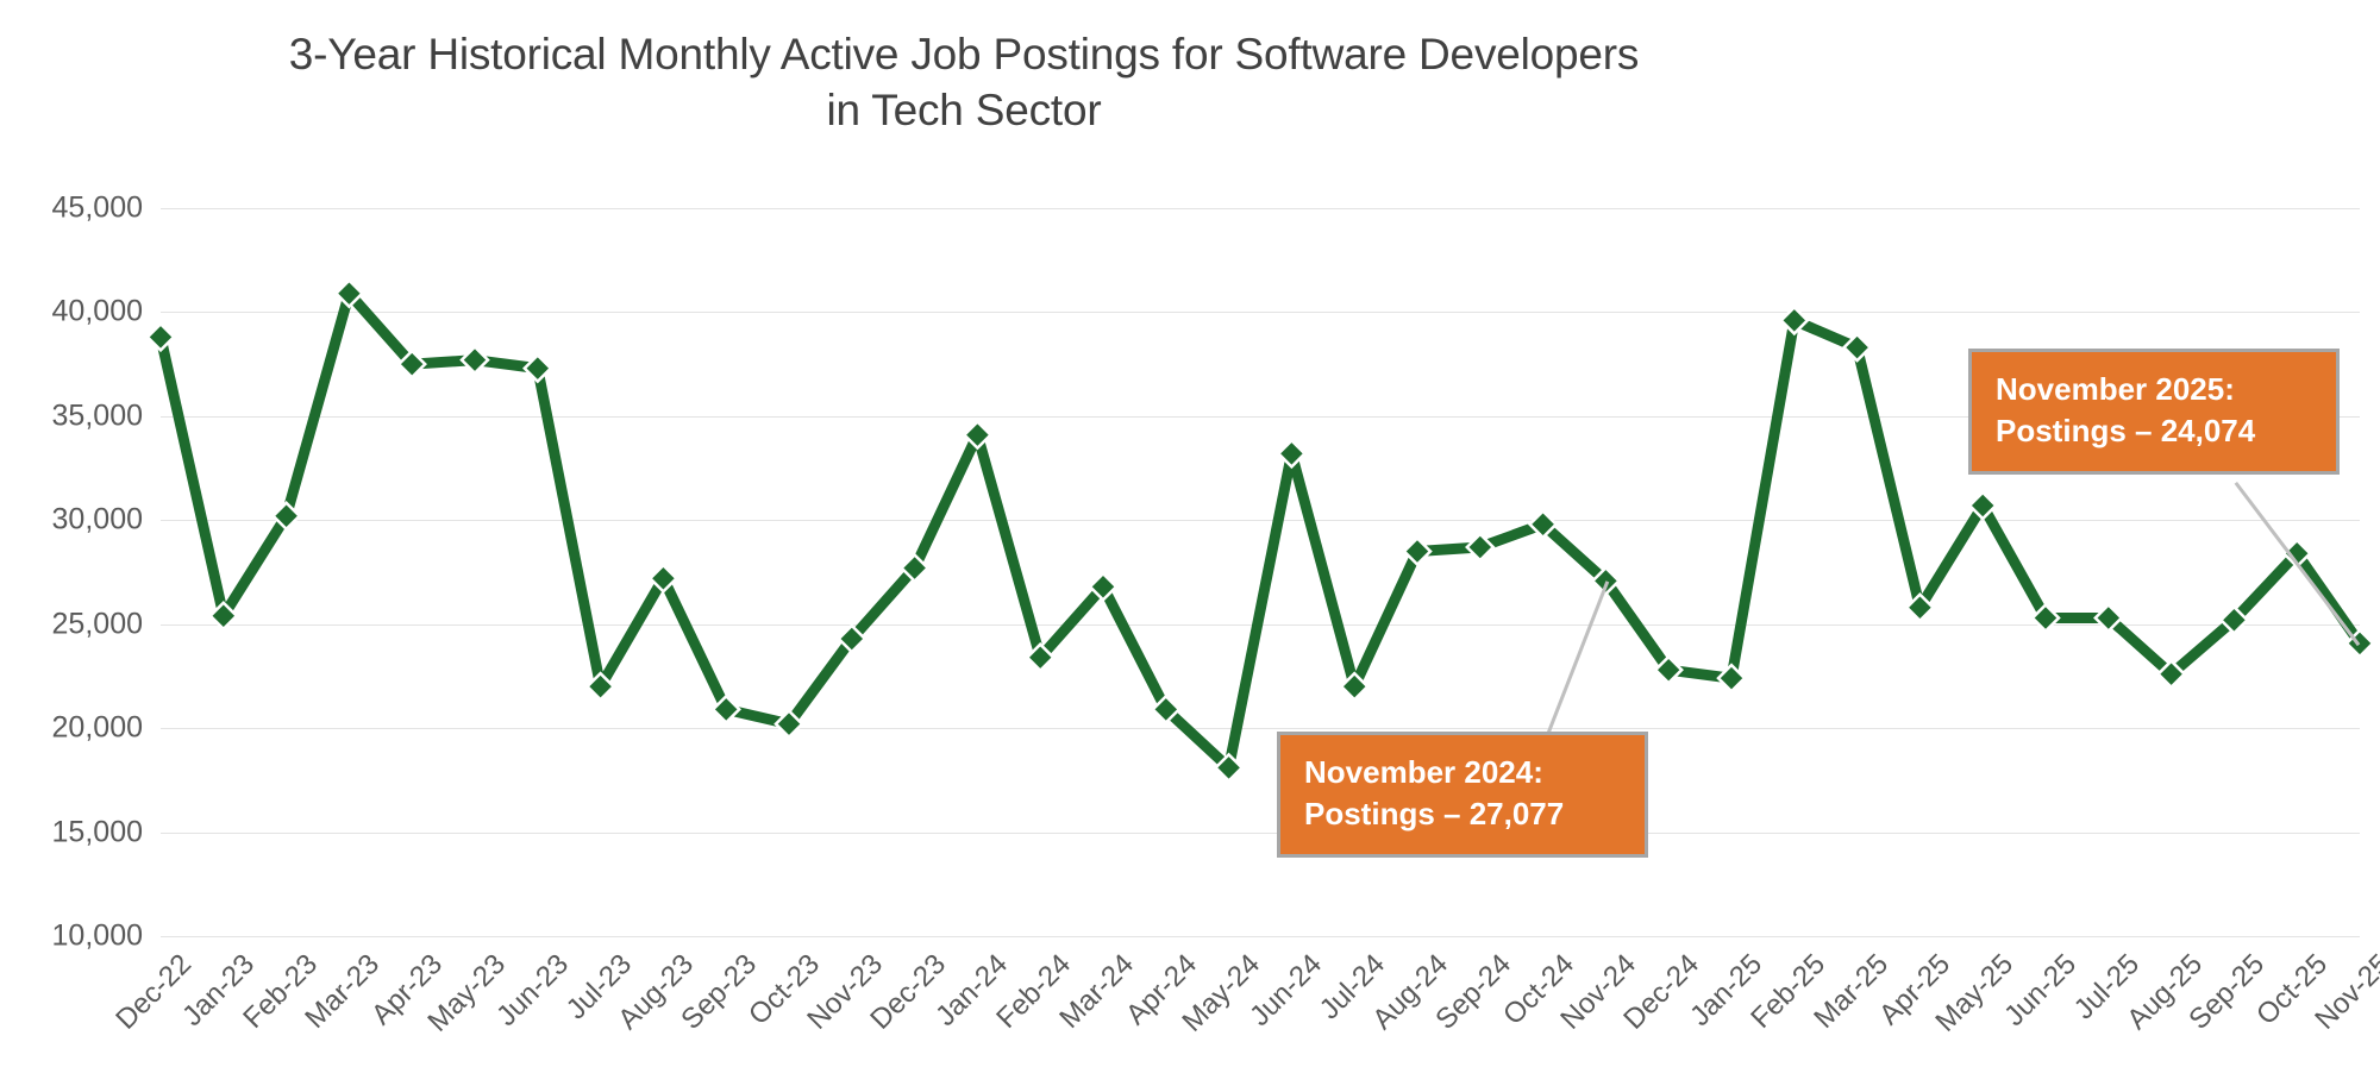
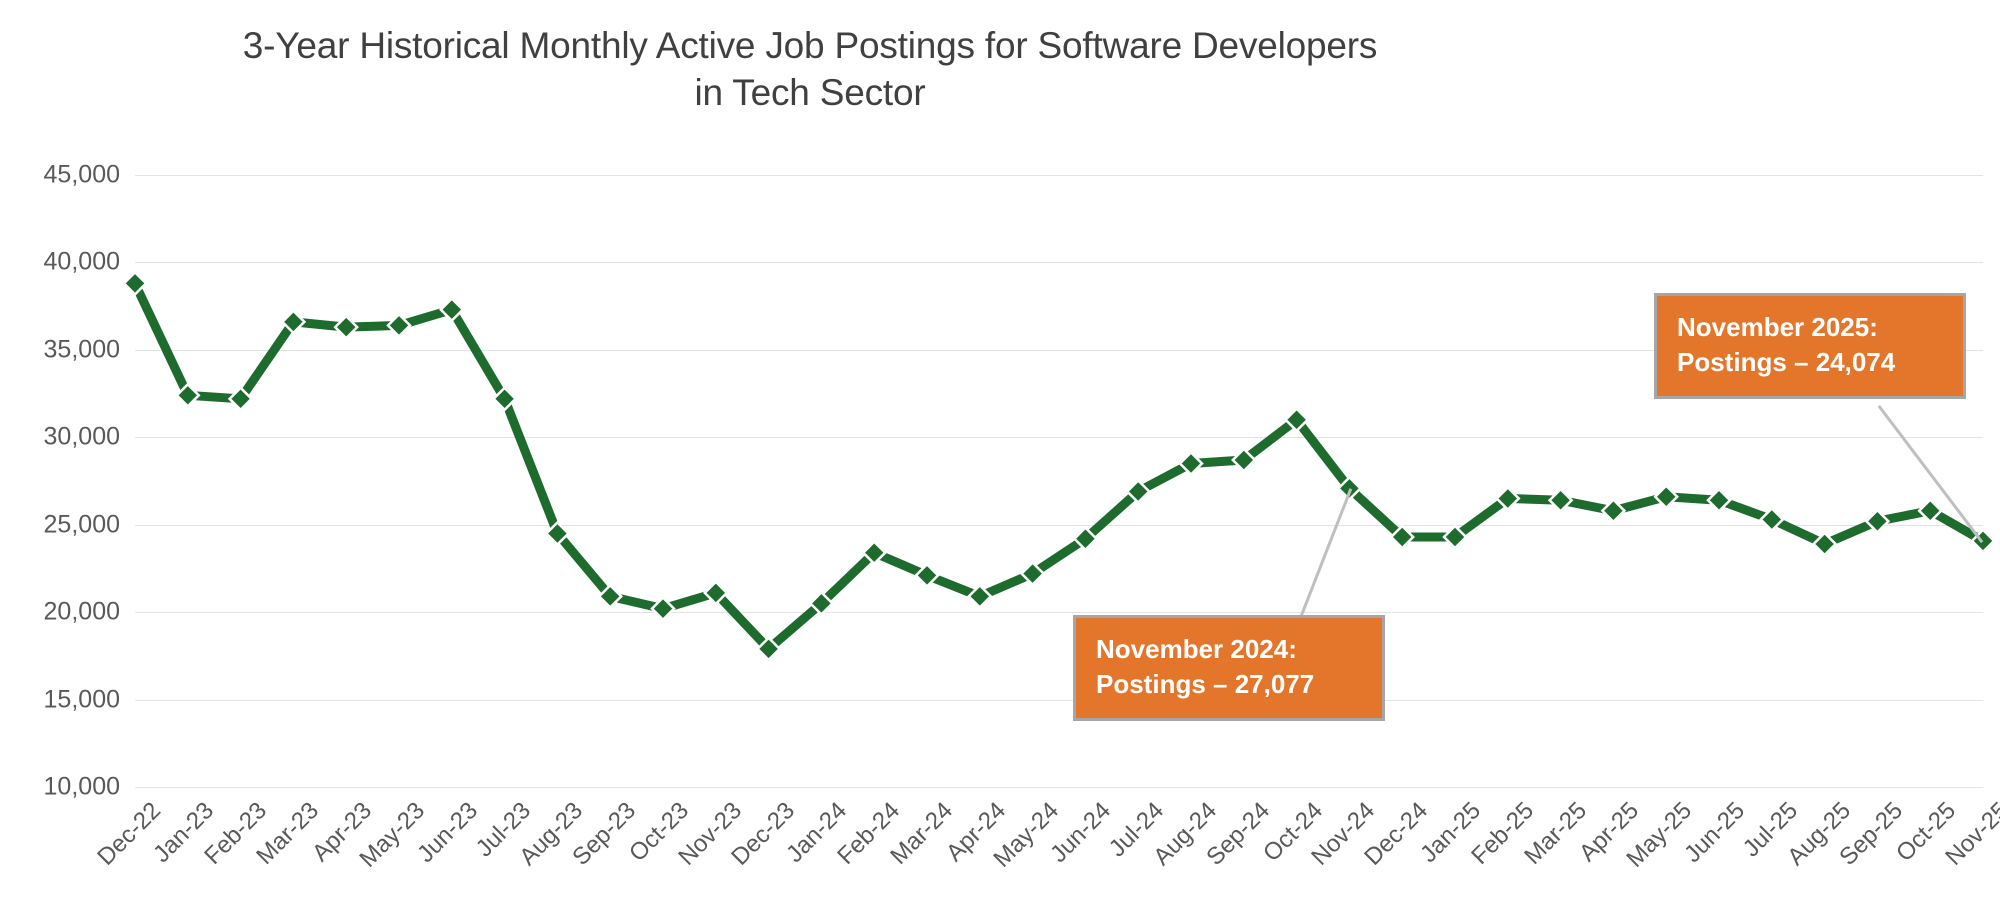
Jan-23: 25400 -> 32400
Feb-23: 30200 -> 32200
Mar-23: 40900 -> 36600
Apr-23: 37500 -> 36300
May-23: 37700 -> 36400
Jul-23: 22000 -> 32200
Aug-23: 27200 -> 24500
Nov-23: 24300 -> 21100
Dec-23: 27700 -> 17900
Jan-24: 34100 -> 20500
Mar-24: 26800 -> 22100
May-24: 18100 -> 22200
Jun-24: 33200 -> 24200
Jul-24: 22000 -> 26900
Oct-24: 29800 -> 31000
Dec-24: 22800 -> 24300
Jan-25: 22400 -> 24300
Feb-25: 39600 -> 26500
Mar-25: 38300 -> 26400
May-25: 30700 -> 26600
Jun-25: 25300 -> 26400
Aug-25: 22600 -> 23900
Oct-25: 28400 -> 25800
